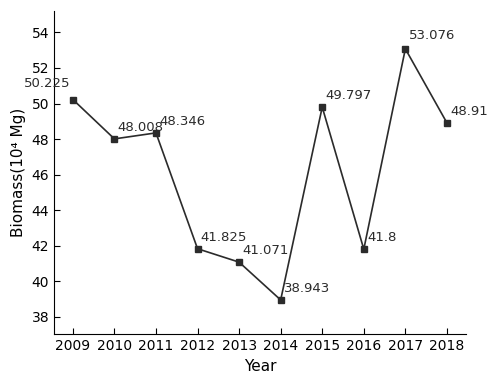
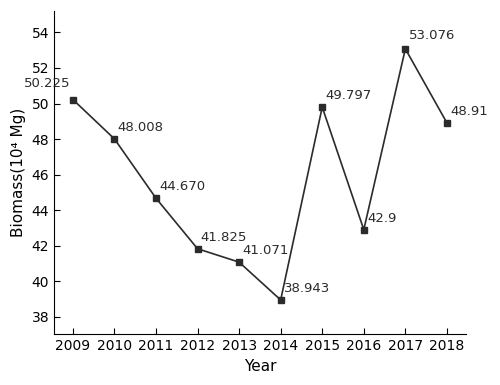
2011: 48.346 -> 44.670
2016: 41.8 -> 42.9
